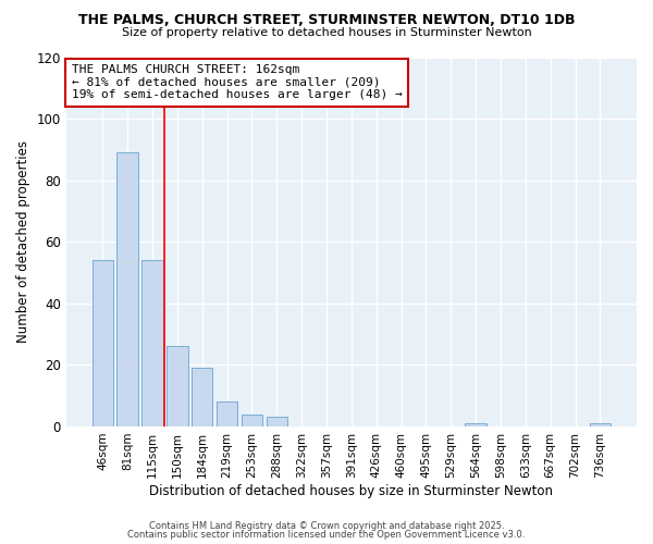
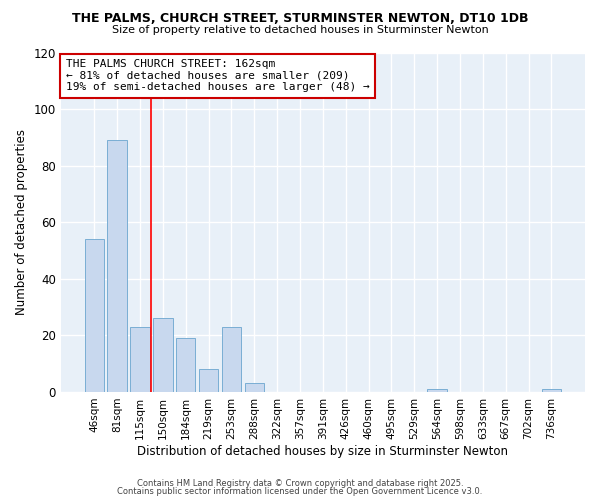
115sqm: 54 -> 23
253sqm: 4 -> 23
